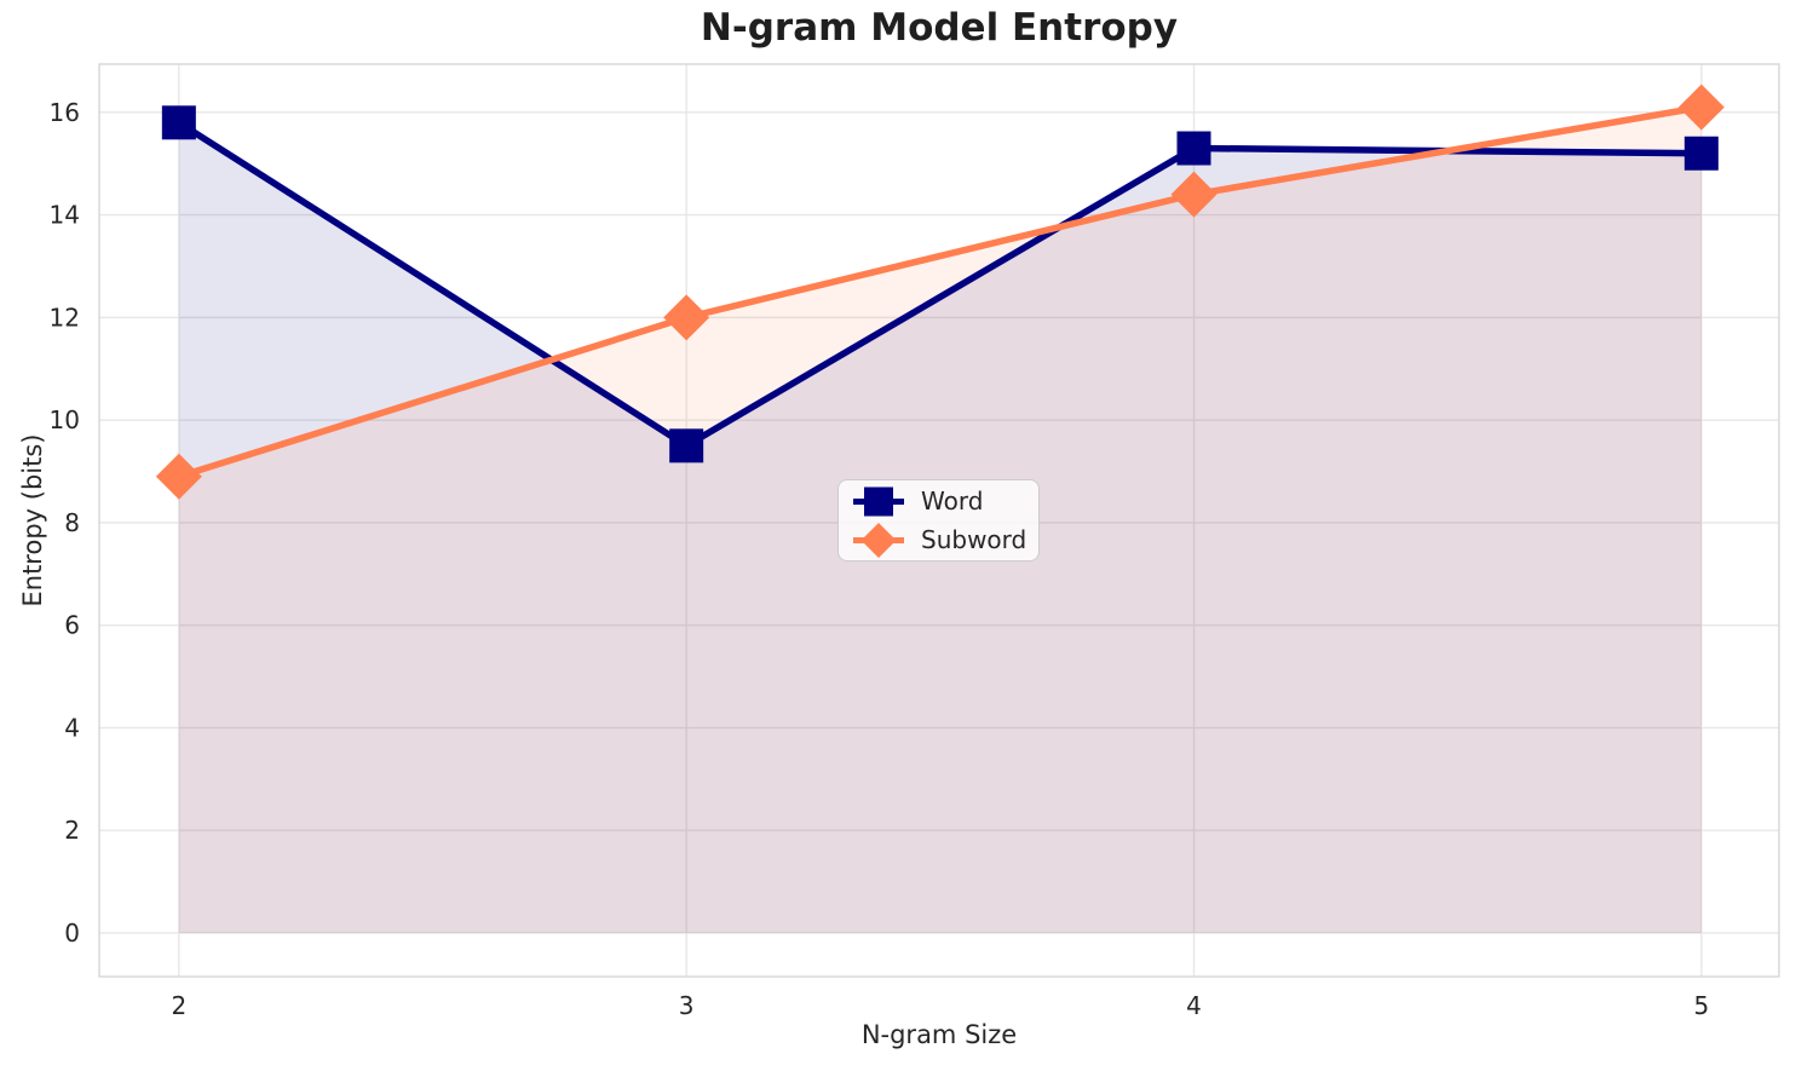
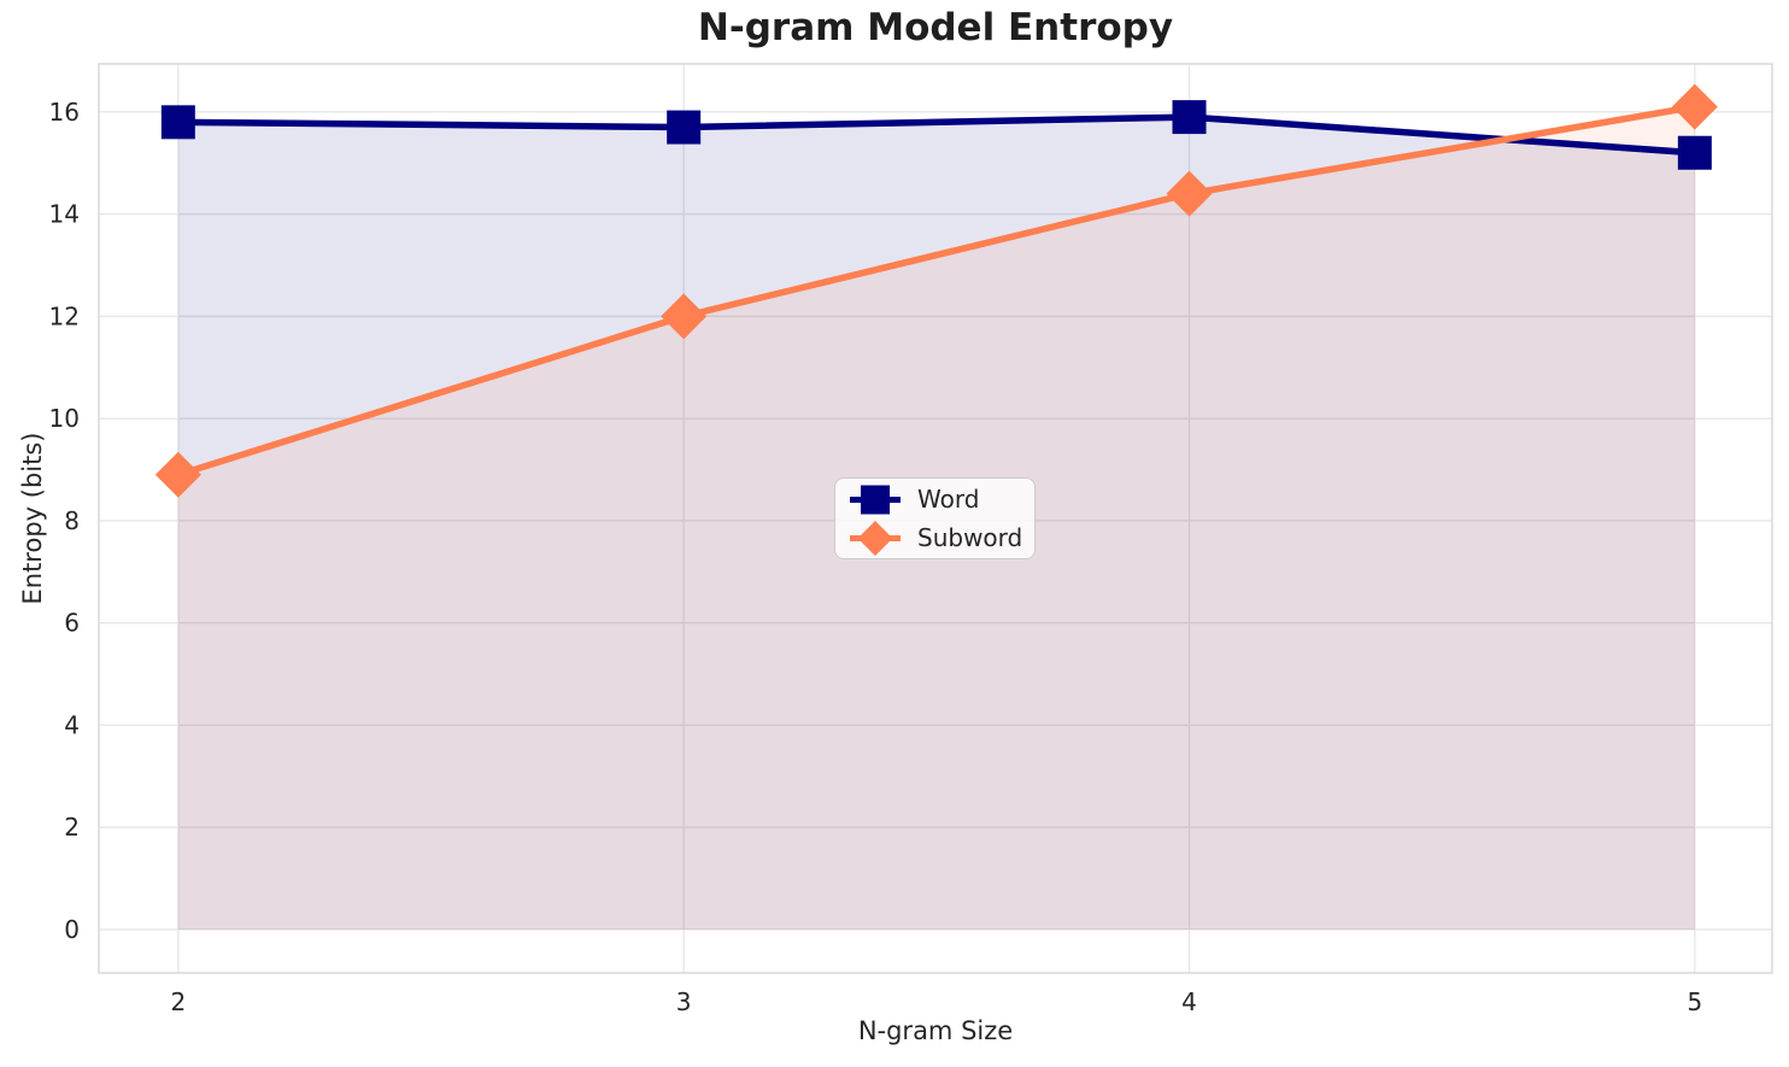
Word/3: 9.5 -> 15.7
Word/4: 15.3 -> 15.9
